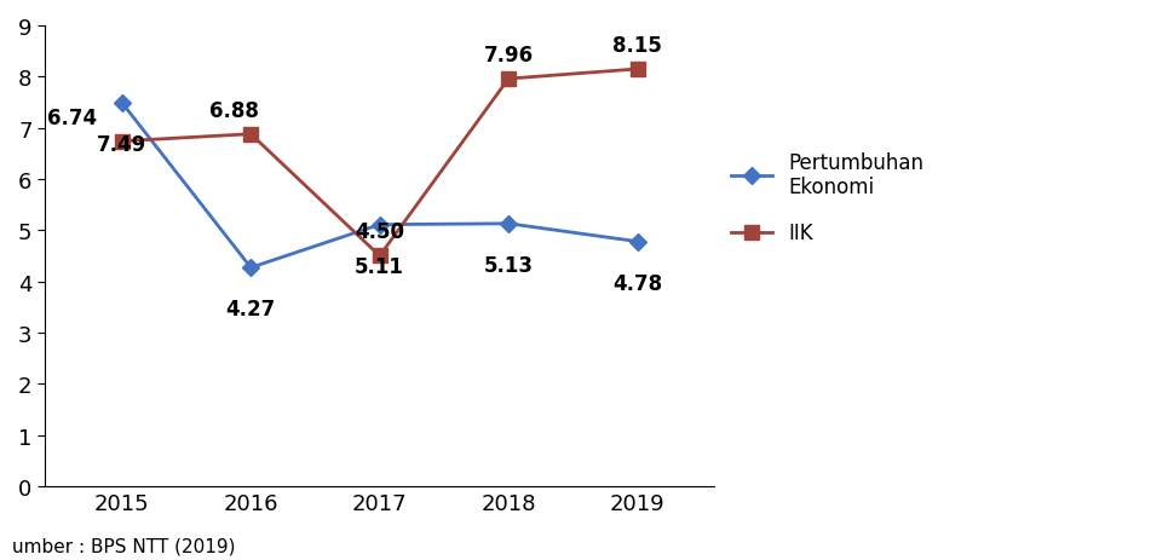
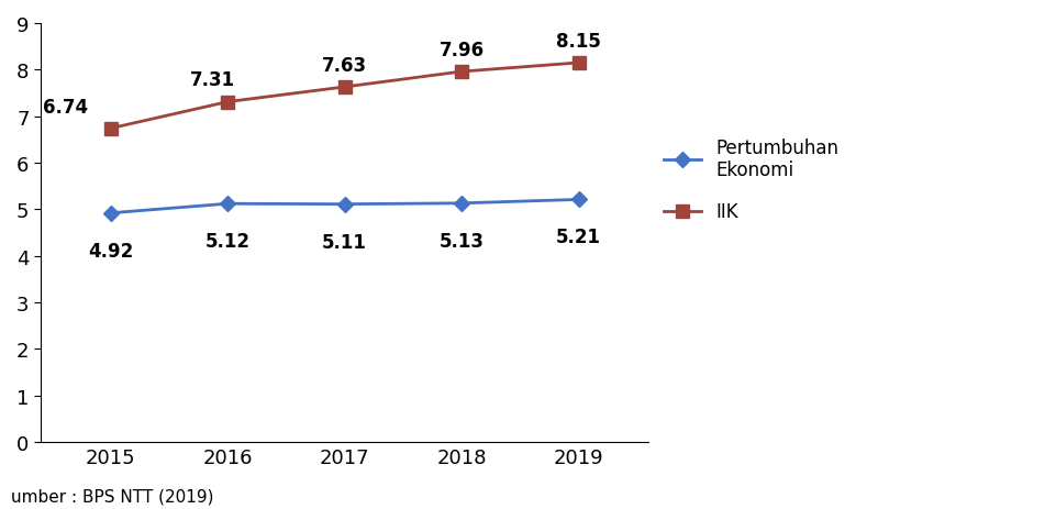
Pertumbuhan Ekonomi/2015: 7.49 -> 4.92
Pertumbuhan Ekonomi/2016: 4.27 -> 5.12
IIK/2016: 6.88 -> 7.31
IIK/2017: 4.50 -> 7.63
Pertumbuhan Ekonomi/2019: 4.78 -> 5.21
